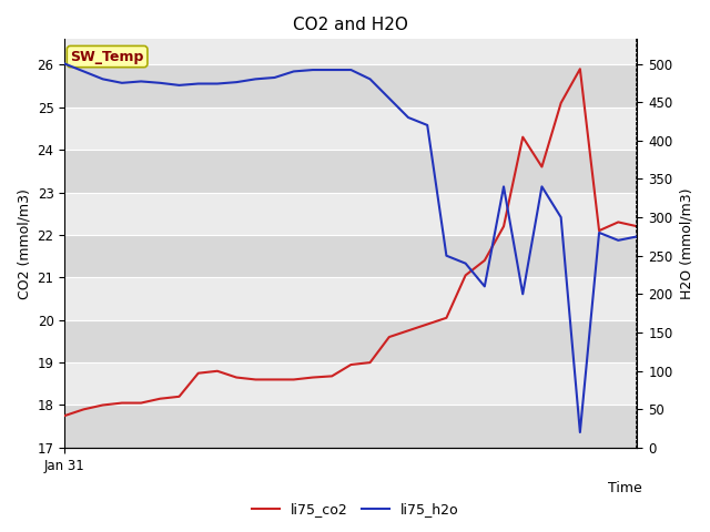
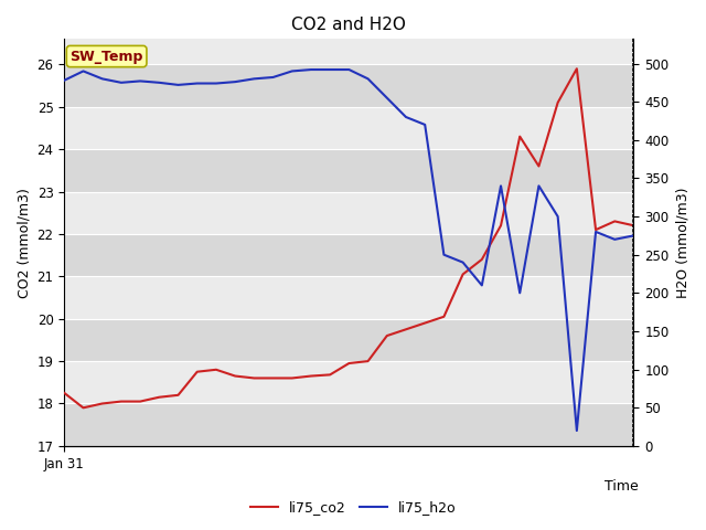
li75_co2/Jan 31: 17.75 -> 18.25
li75_h2o/Jan 31: 500 -> 478
